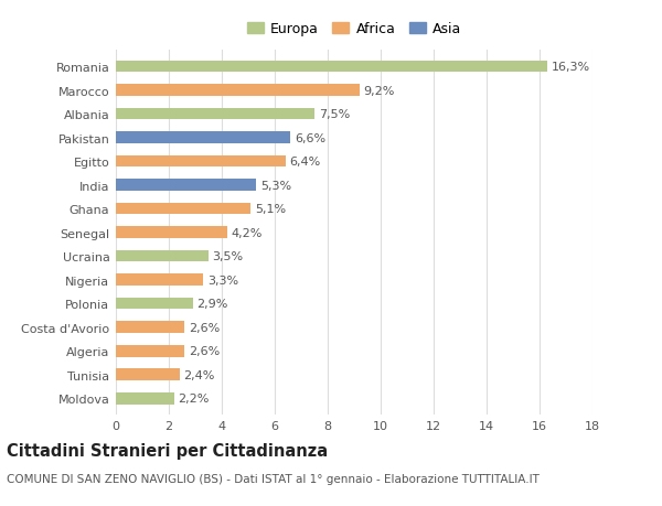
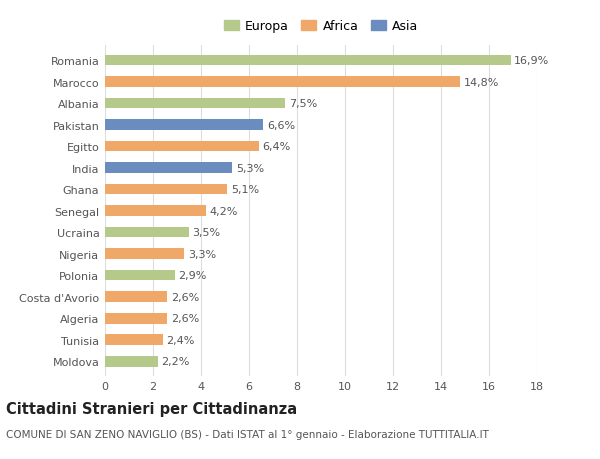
Romania: 16,3% -> 16,9%
Marocco: 9,2% -> 14,8%
